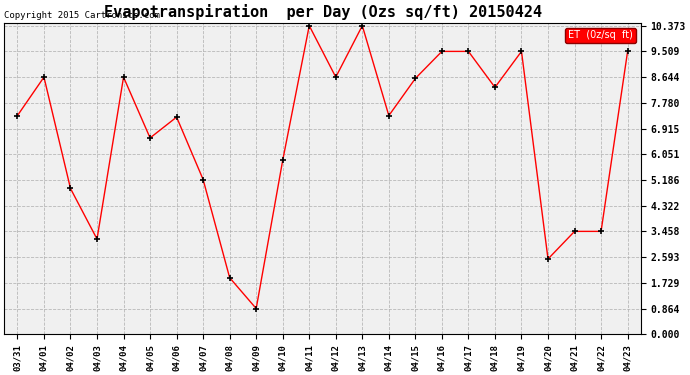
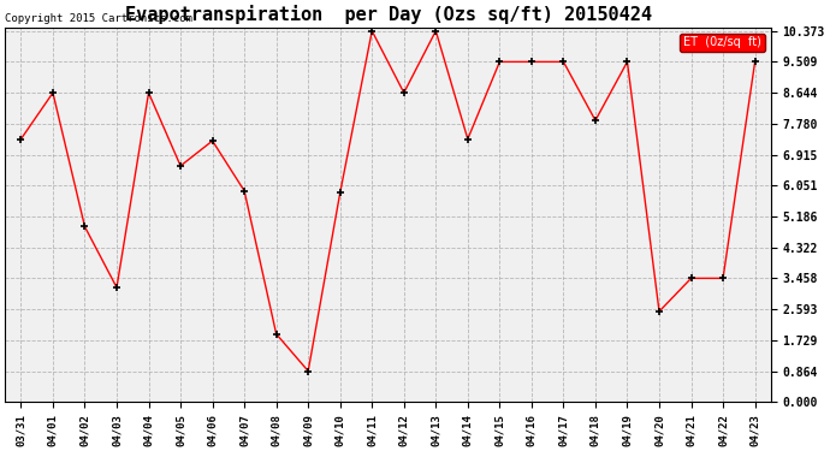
04/07: 5.20 -> 5.90
04/15: 8.60 -> 9.51
04/18: 8.30 -> 7.87
